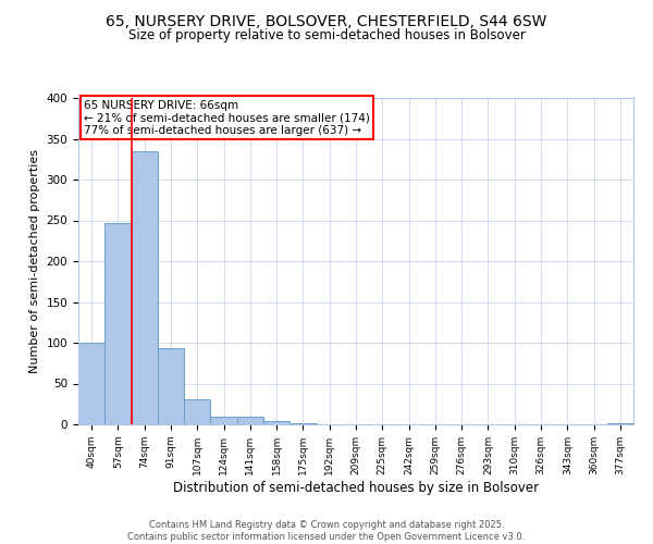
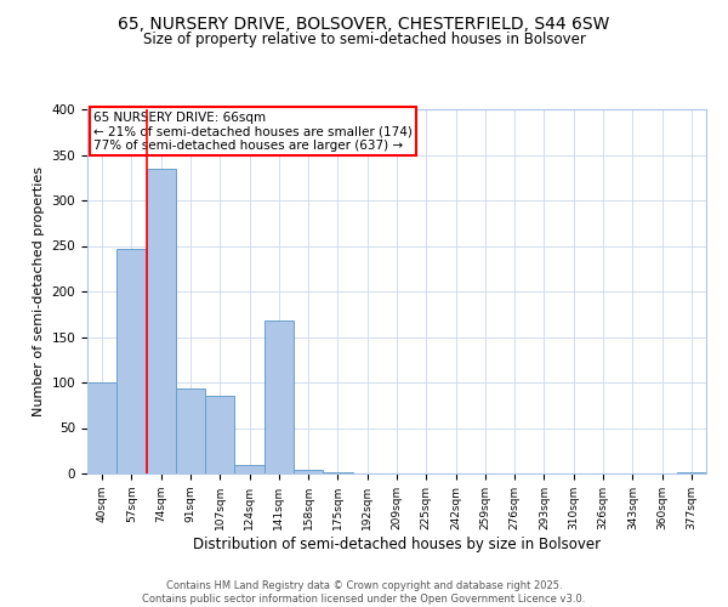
107sqm: 31 -> 86
141sqm: 9 -> 168
